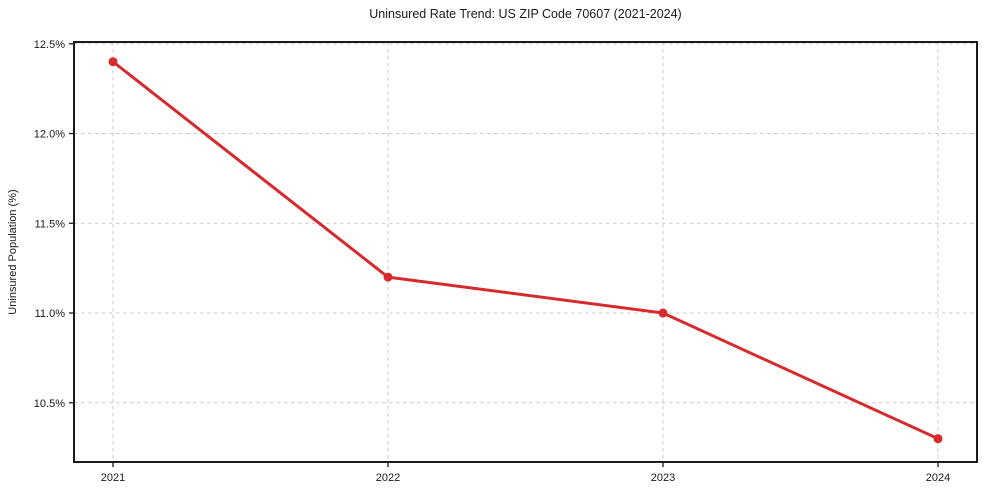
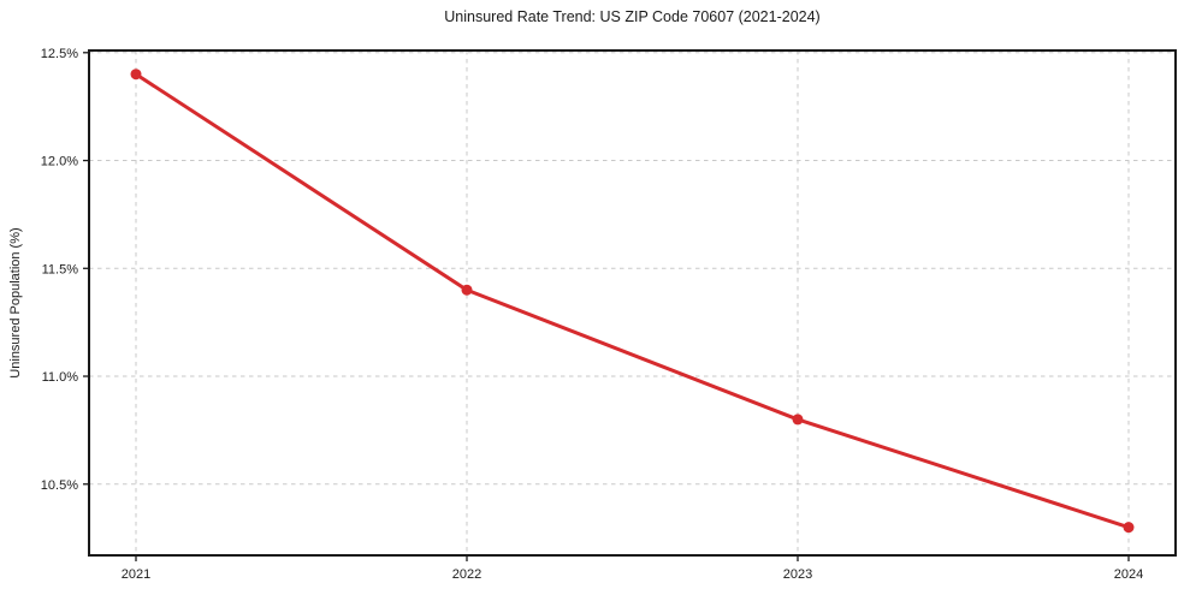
2022: 11.2% -> 11.4%
2023: 11.0% -> 10.8%
